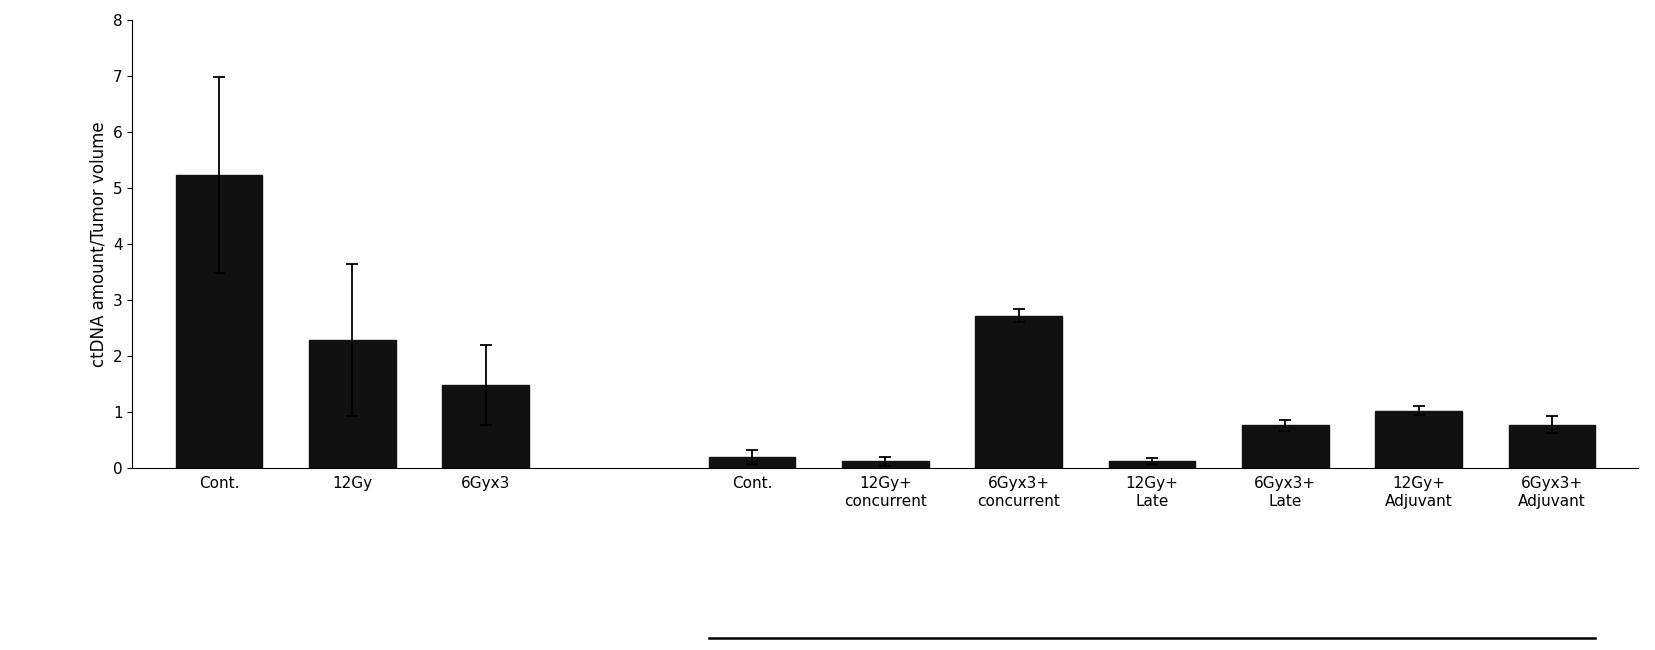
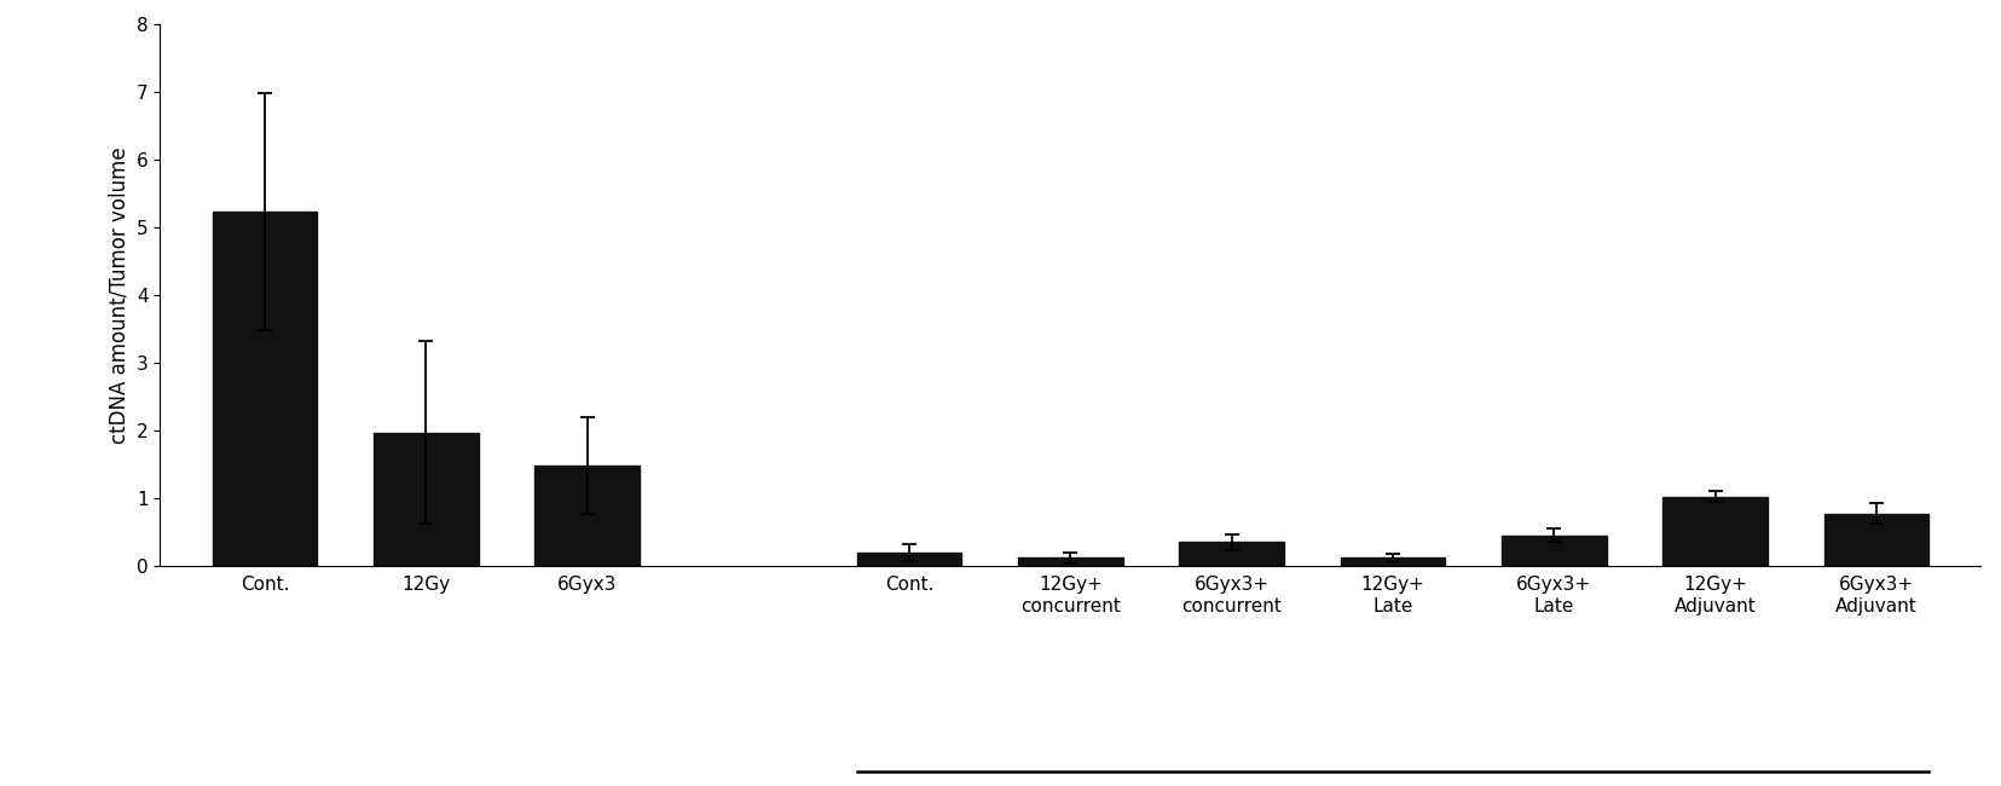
12Gy: 2.28 -> 1.97
6Gyx3+ concurrent: 2.72 -> 0.35
6Gyx3+ Late: 0.76 -> 0.45
